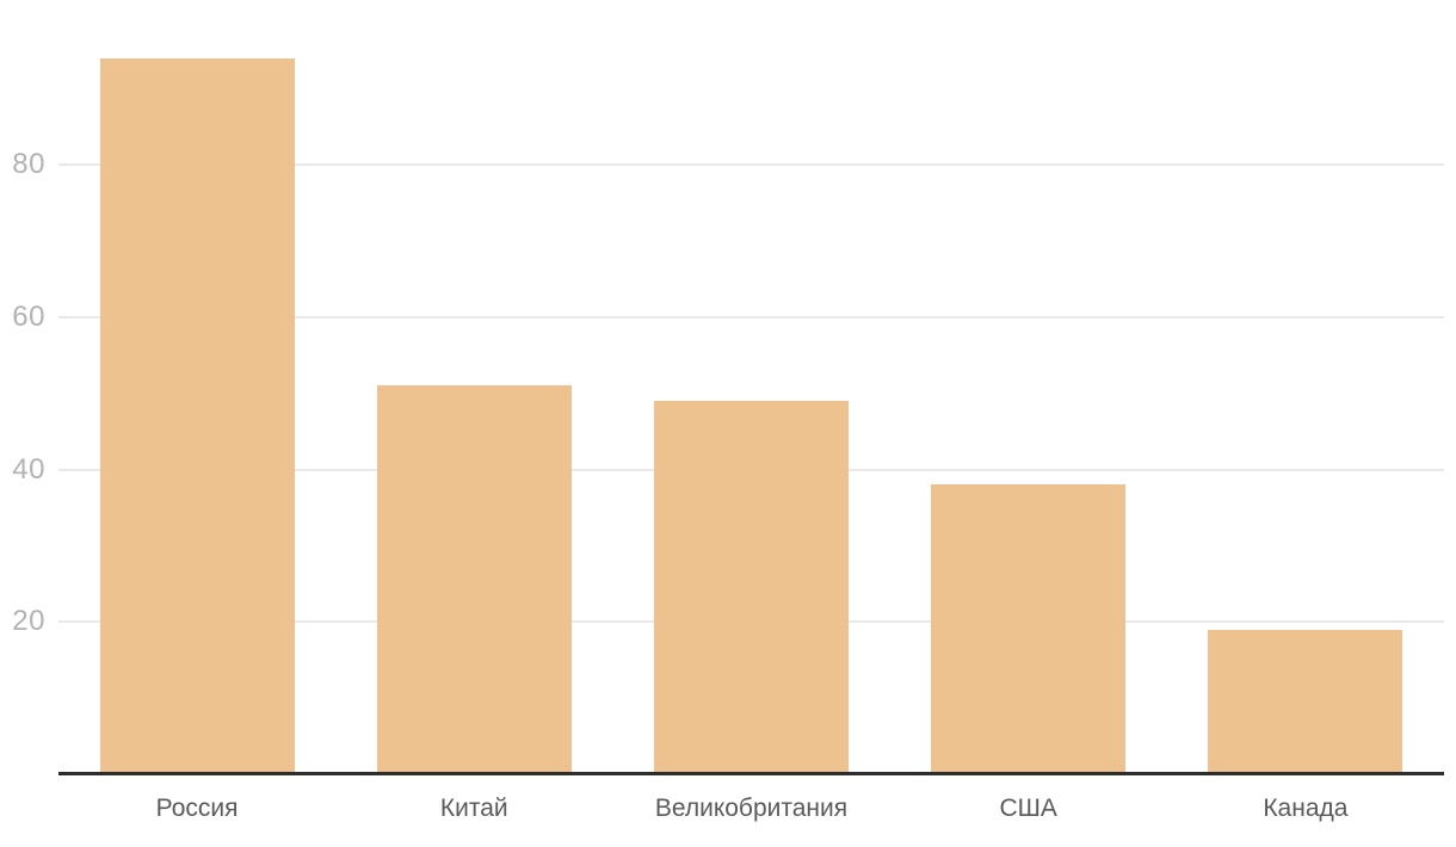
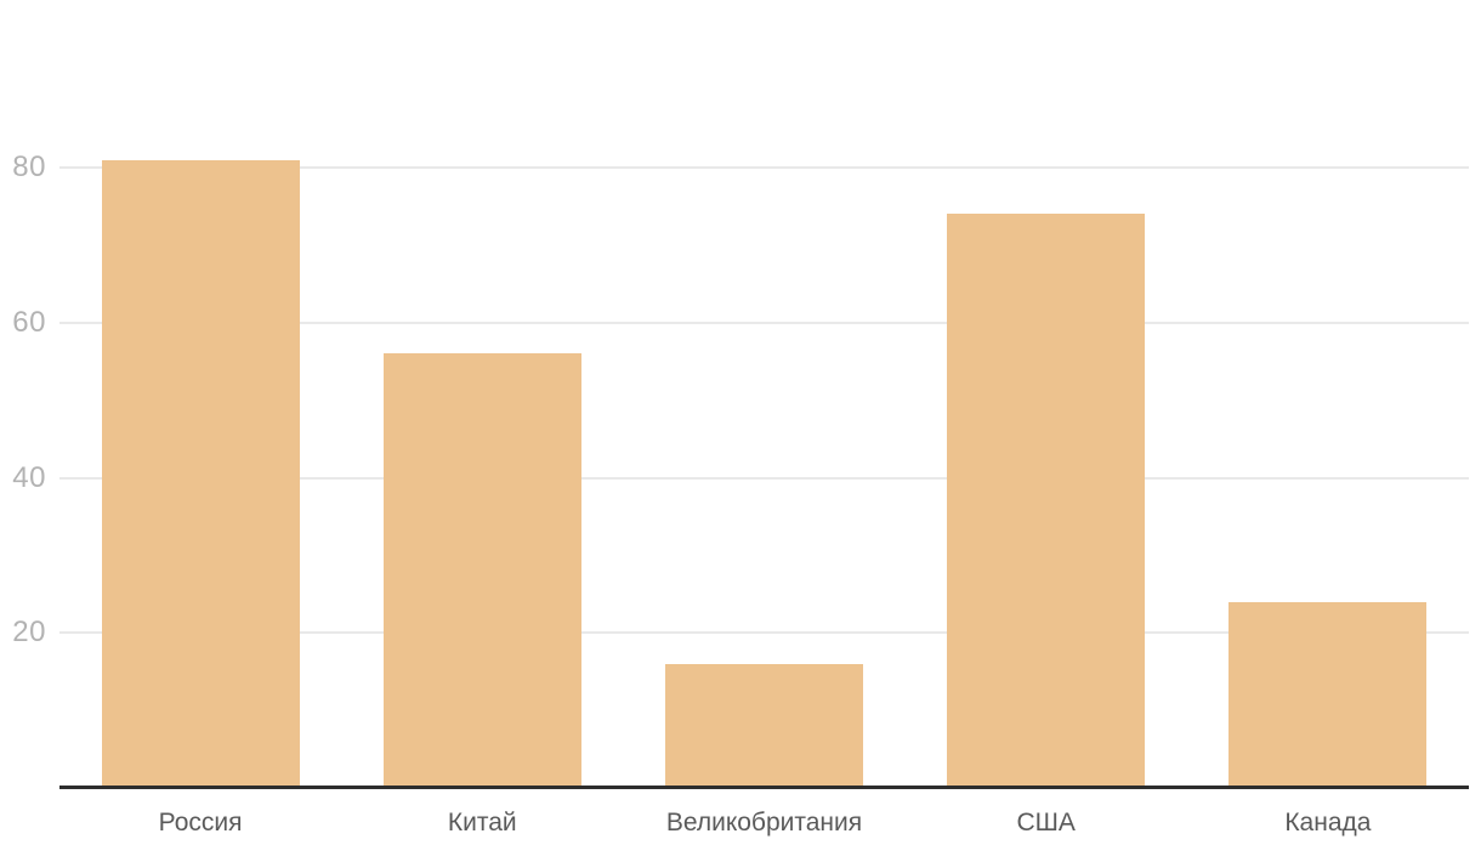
Россия: 94 -> 81
Китай: 51 -> 56
Великобритания: 49 -> 16
США: 38 -> 74
Канада: 19 -> 24
